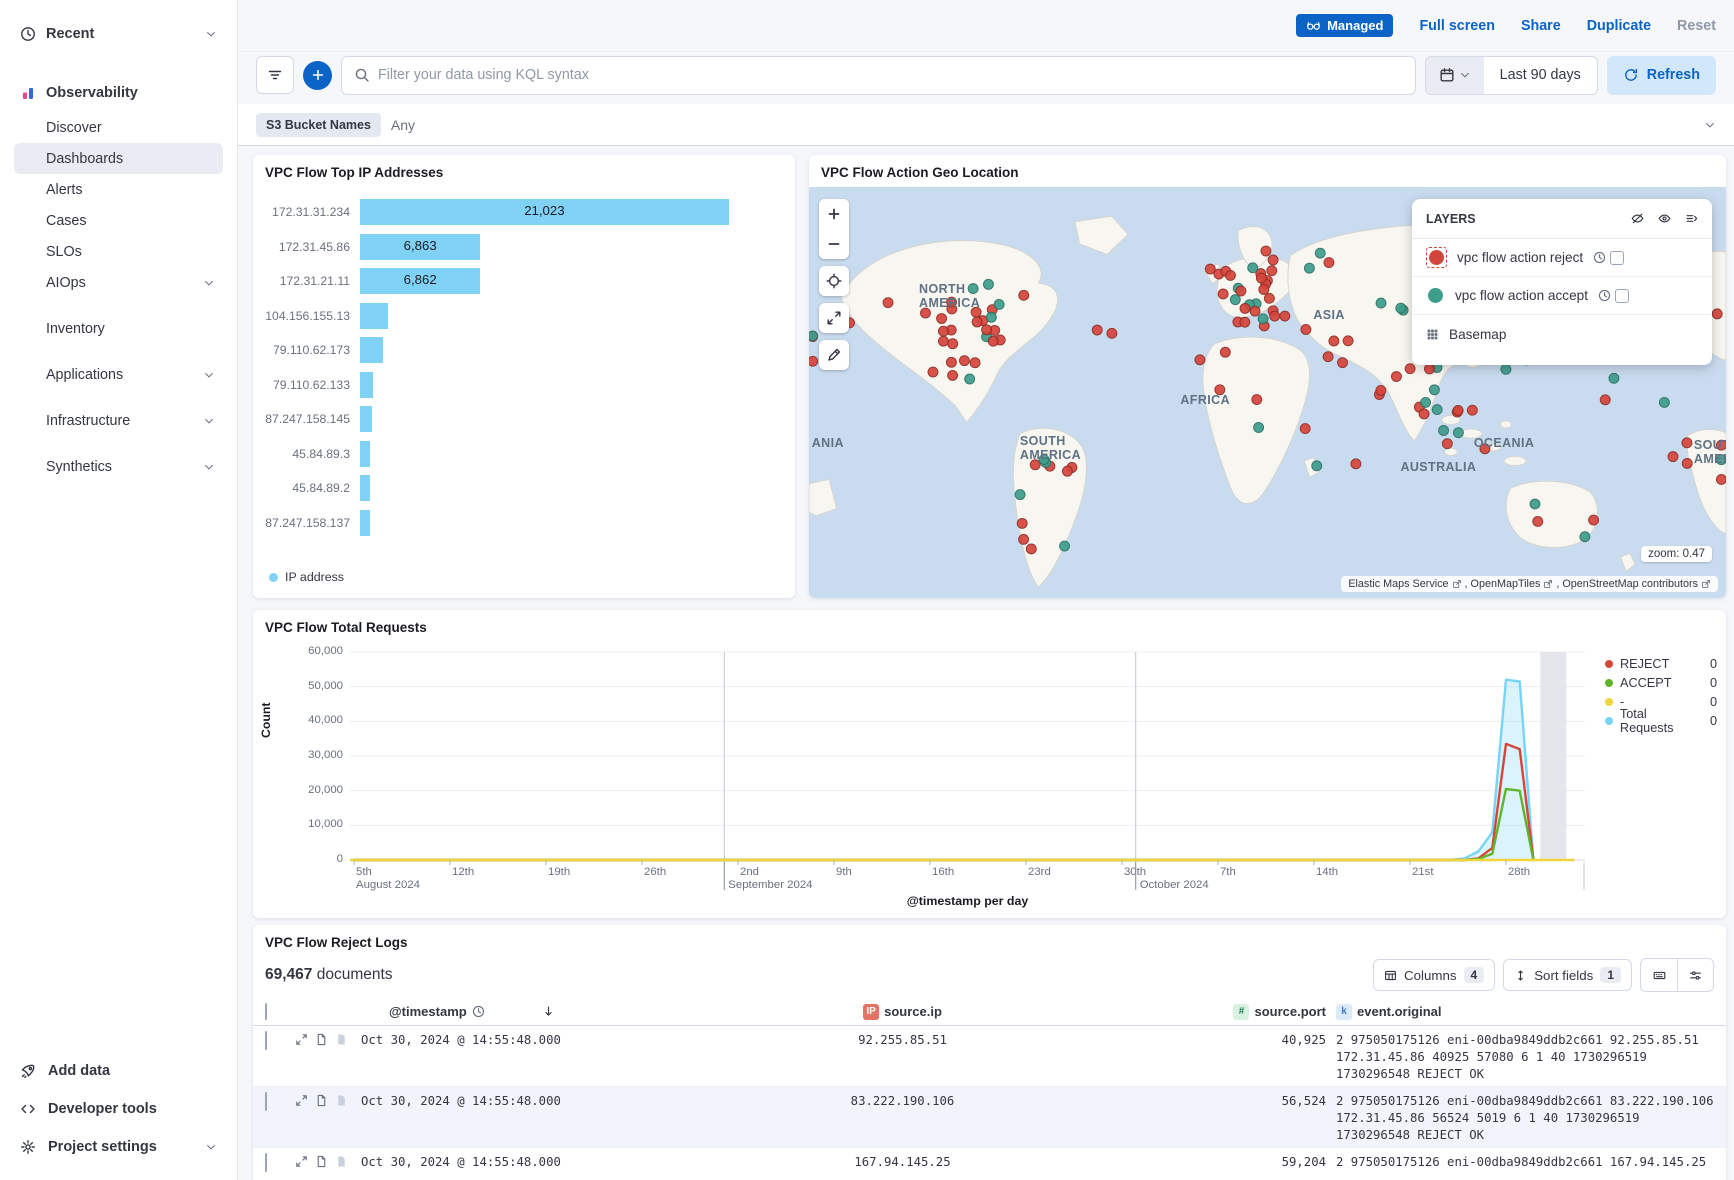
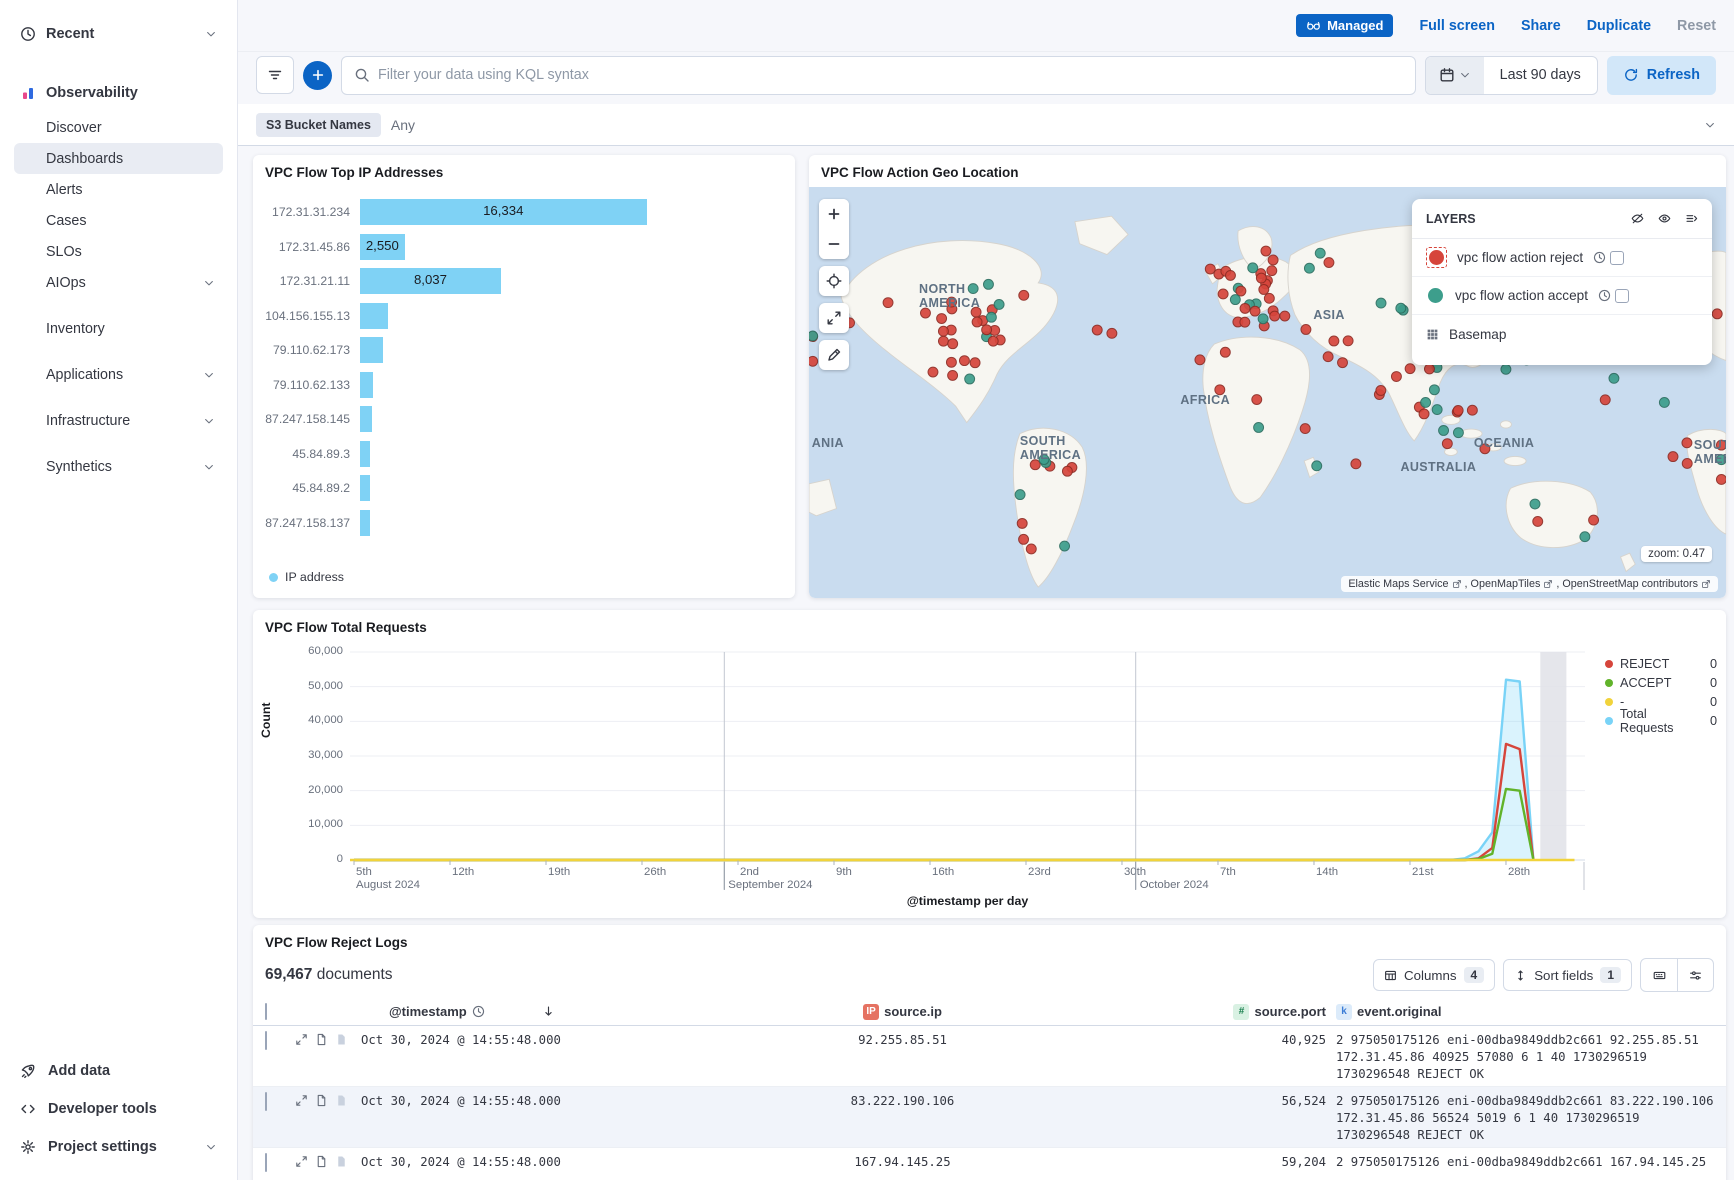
VPC Flow Top IP Addresses/172.31.31.234: 21,023 -> 16,334
VPC Flow Top IP Addresses/172.31.45.86: 6,863 -> 2,550
VPC Flow Top IP Addresses/172.31.21.11: 6,862 -> 8,037
